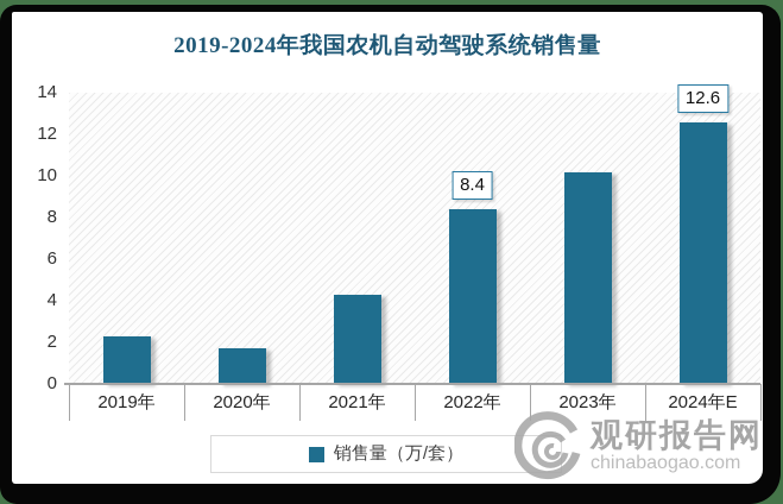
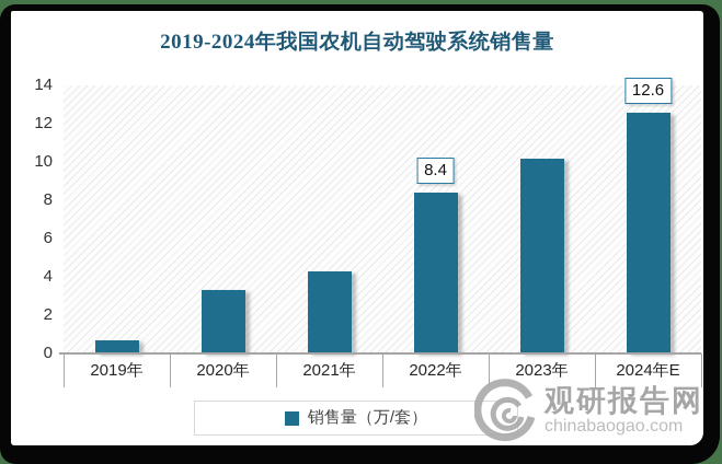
2019年: 2.3 -> 0.7
2020年: 1.7 -> 3.3
